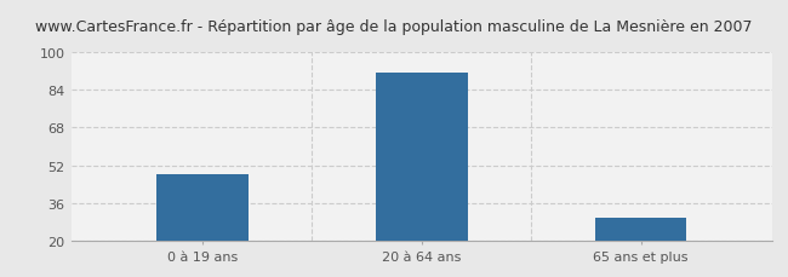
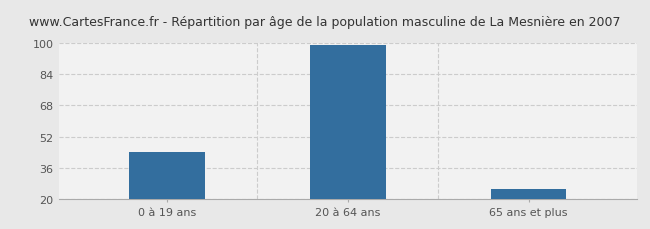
0 à 19 ans: 48 -> 44
20 à 64 ans: 91 -> 99
65 ans et plus: 30 -> 25
